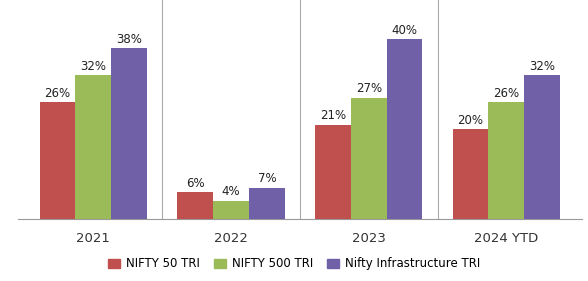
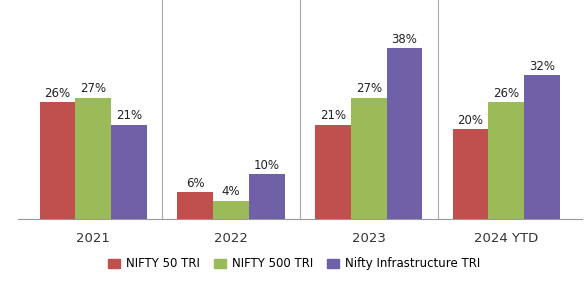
NIFTY 500 TRI/2021: 32% -> 27%
Nifty Infrastructure TRI/2021: 38% -> 21%
Nifty Infrastructure TRI/2022: 7% -> 10%
Nifty Infrastructure TRI/2023: 40% -> 38%
